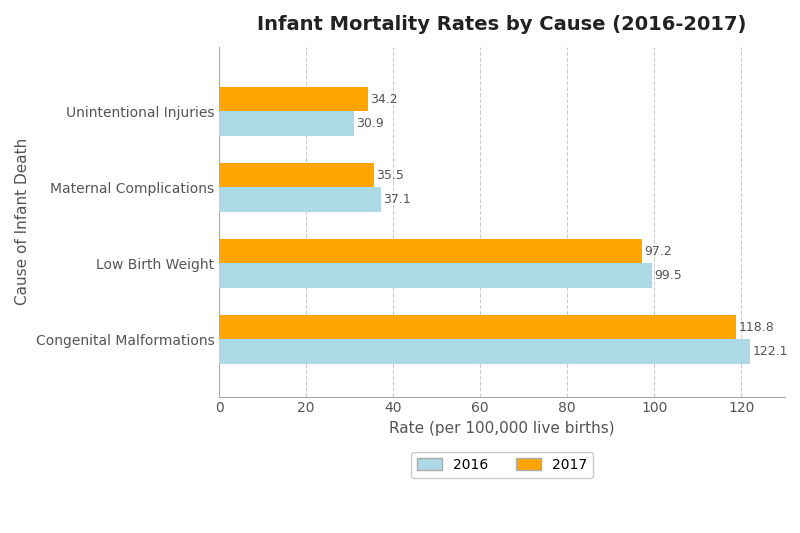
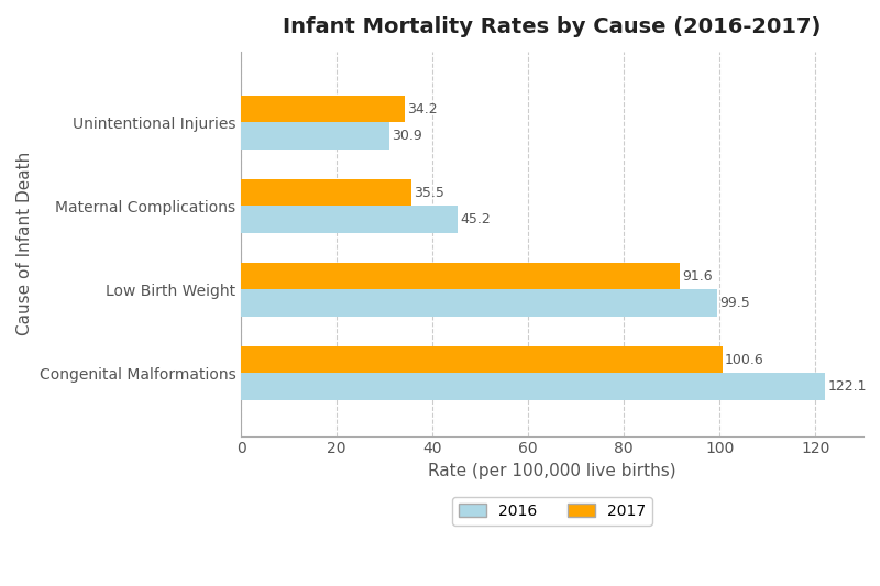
2016/Maternal Complications: 37.1 -> 45.2
2017/Low Birth Weight: 97.2 -> 91.6
2017/Congenital Malformations: 118.8 -> 100.6
